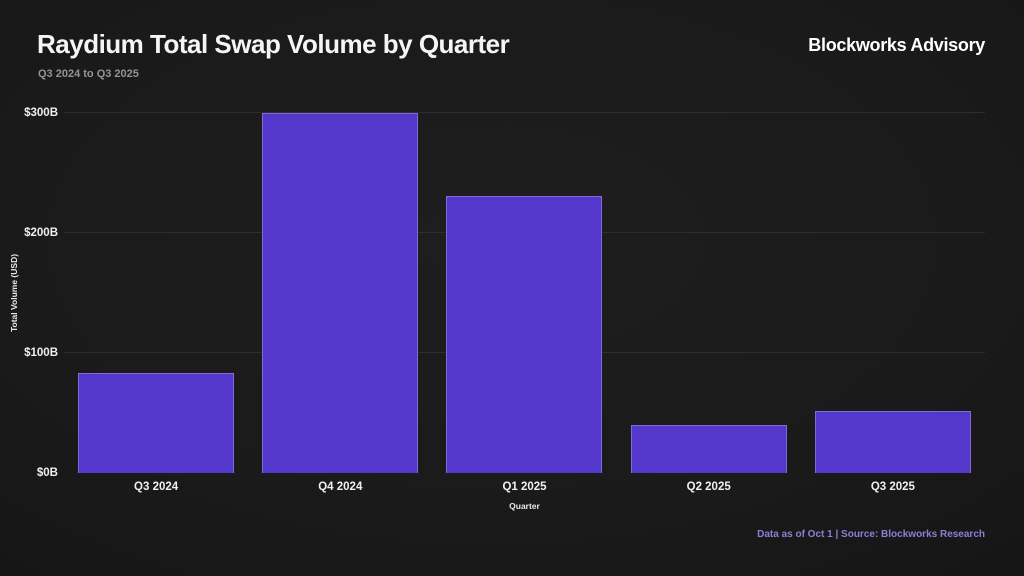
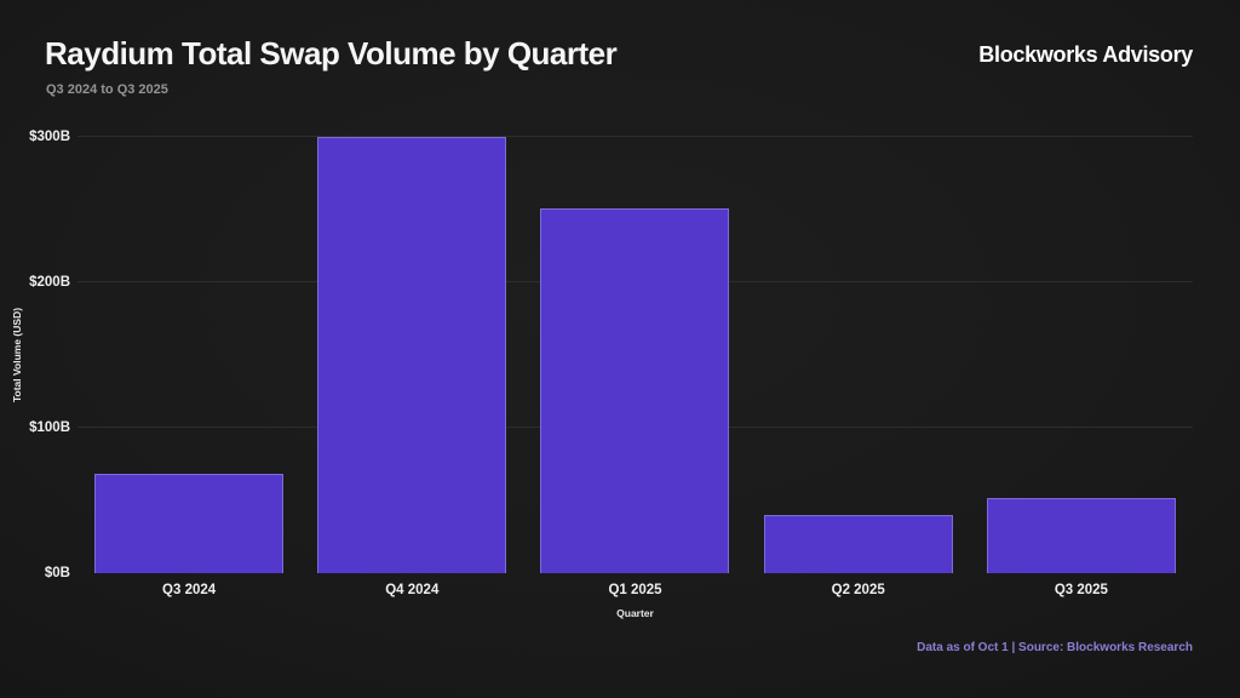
Q3 2024: $83B -> $68B
Q1 2025: $231B -> $251B
